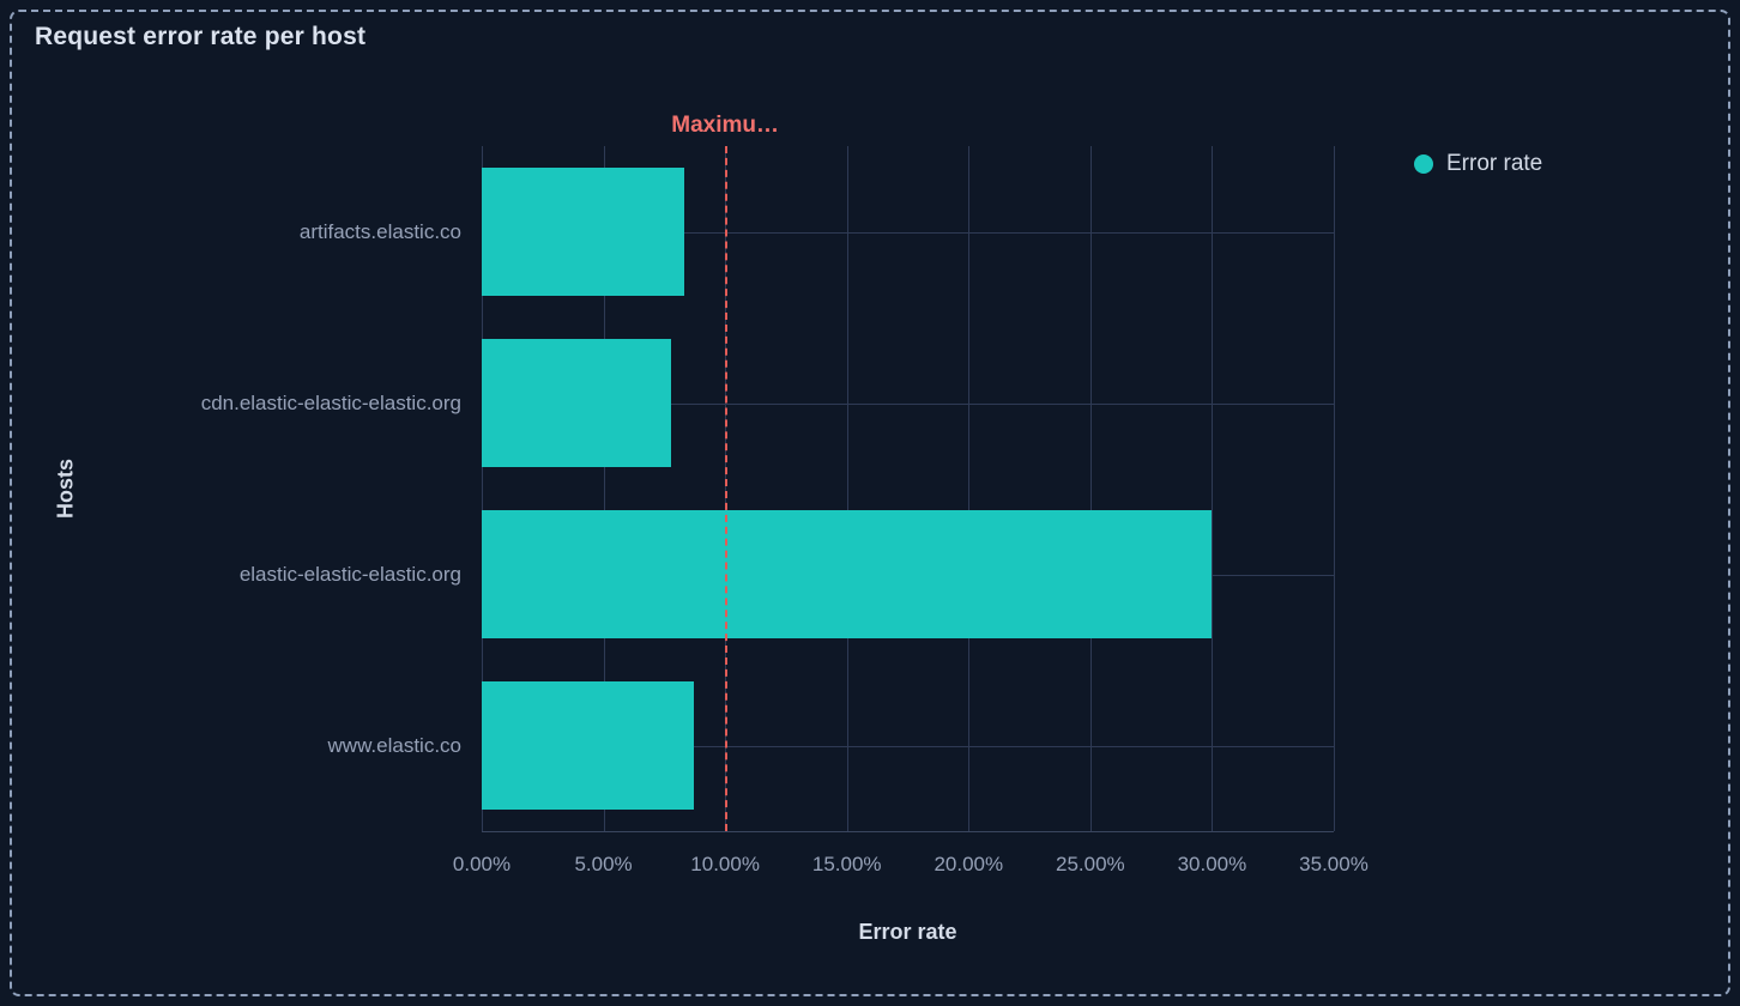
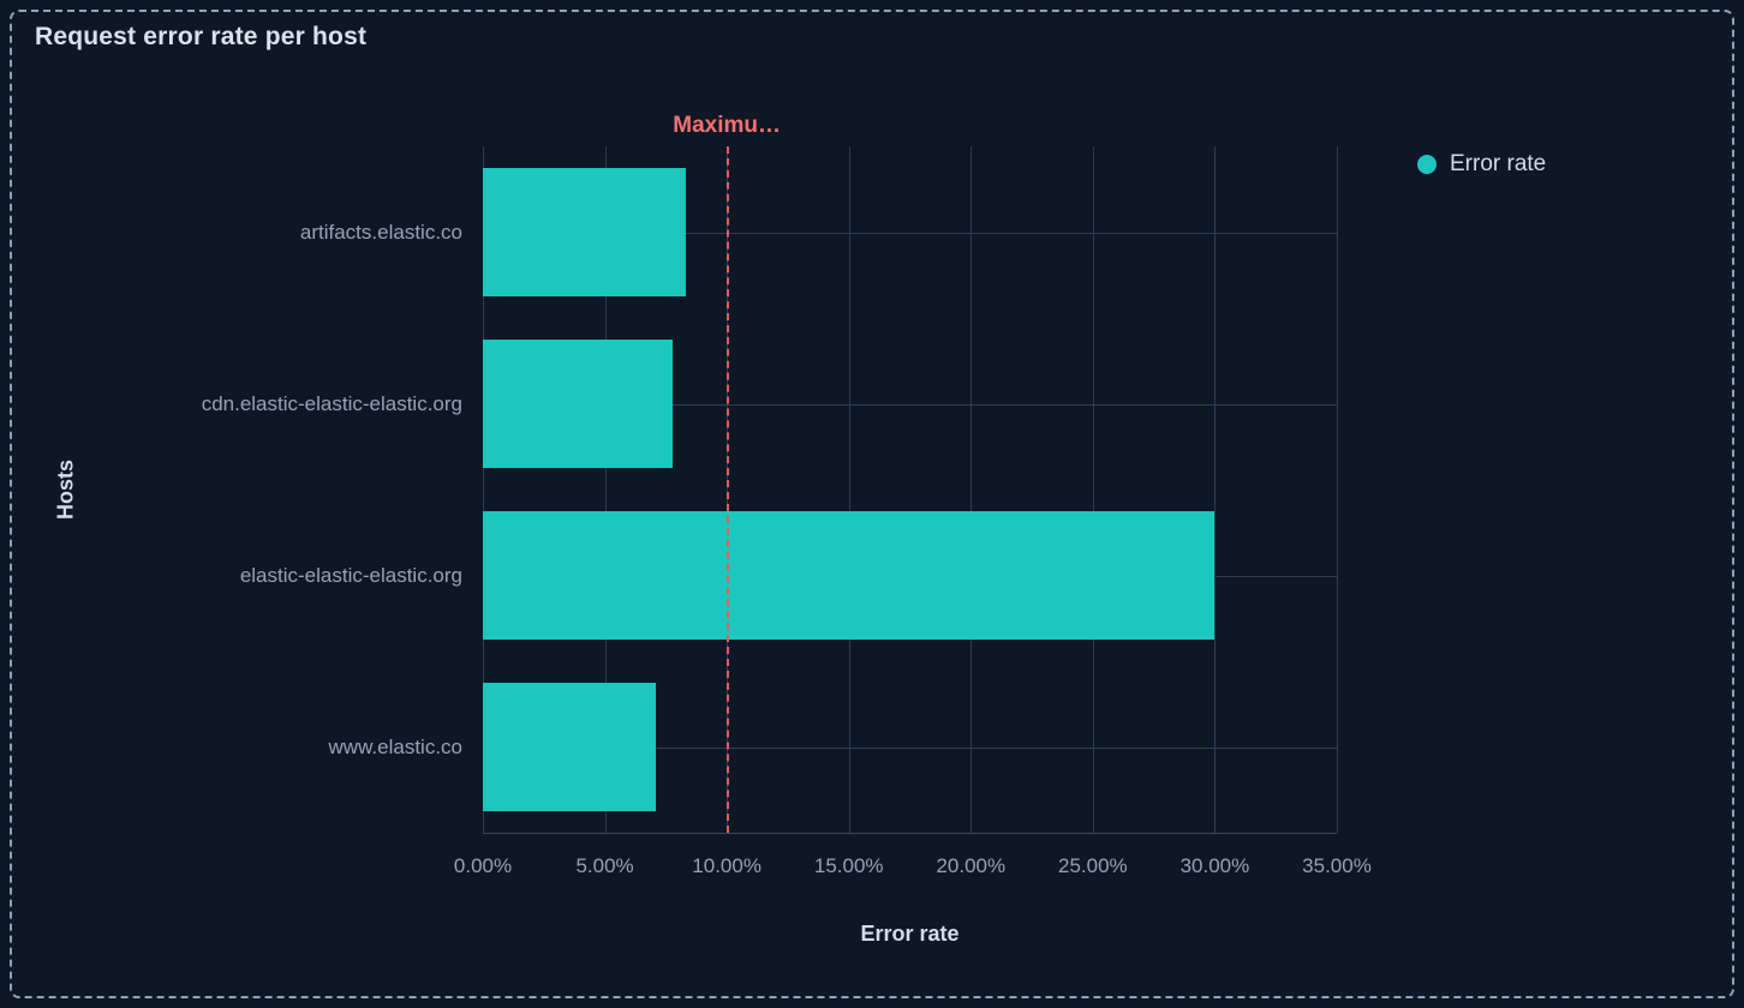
www.elastic.co: 8.7% -> 7.1%
